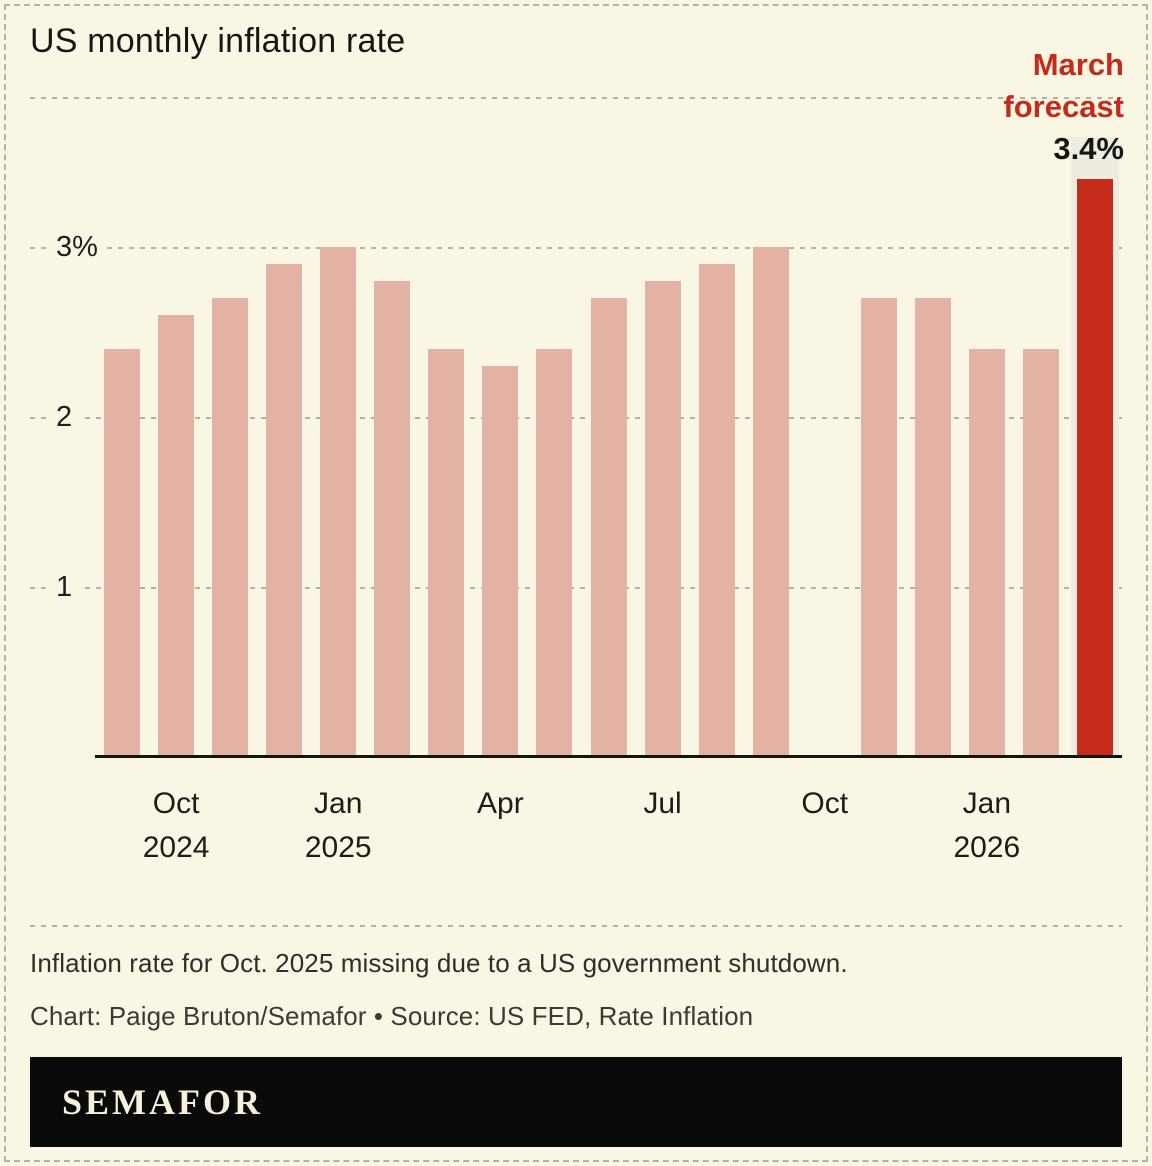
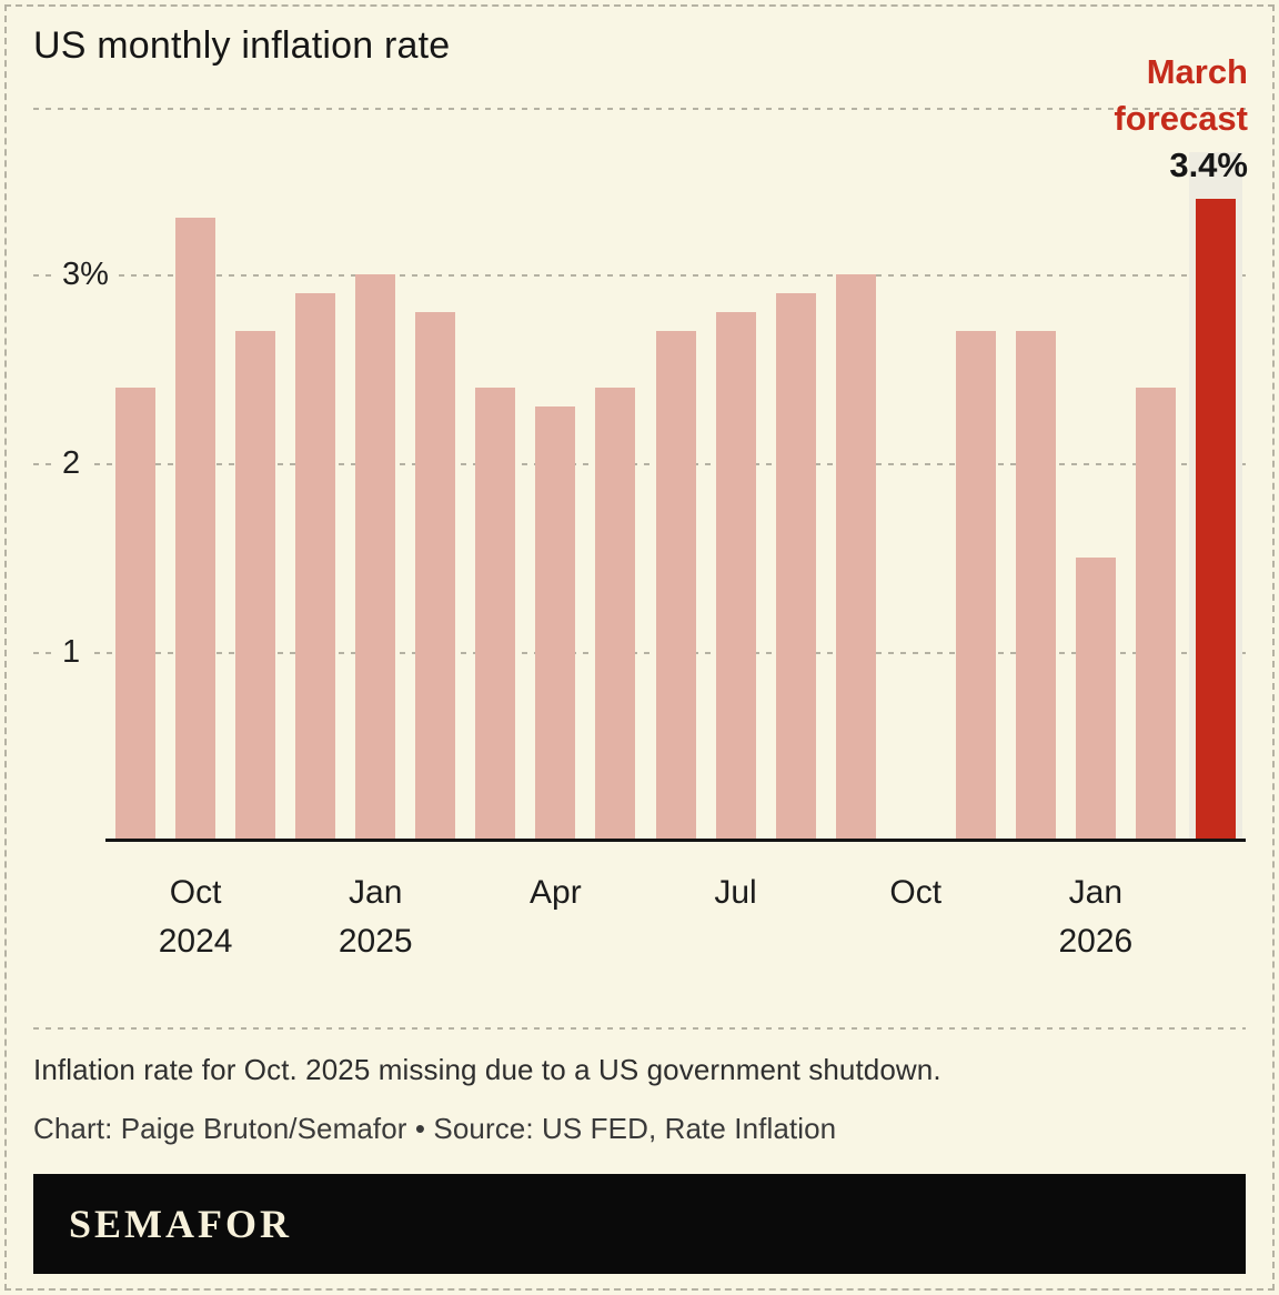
Oct 2024: 2.6% -> 3.3%
Jan 2026: 2.4% -> 1.5%
